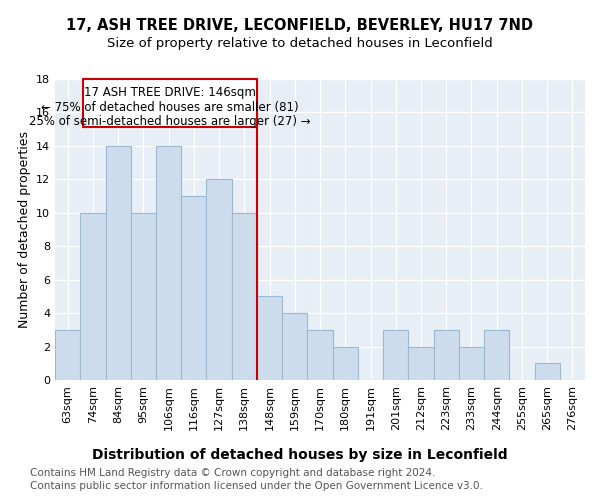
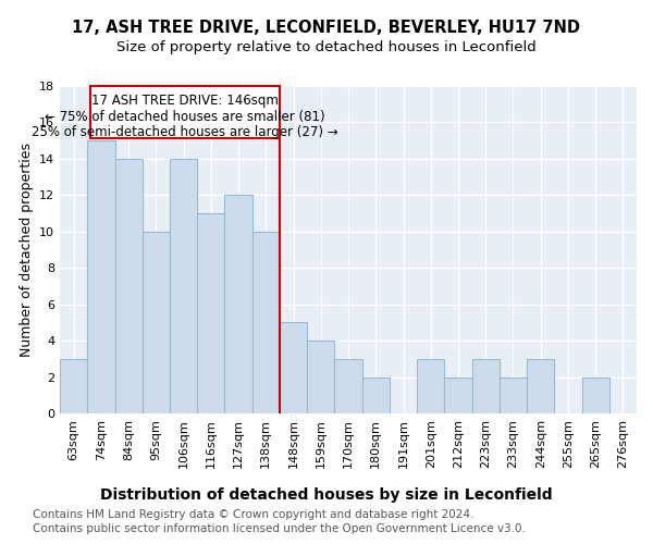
74sqm: 10 -> 15
265sqm: 1 -> 2
